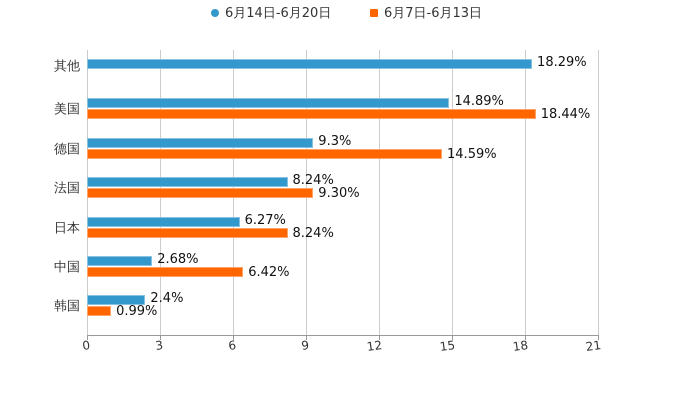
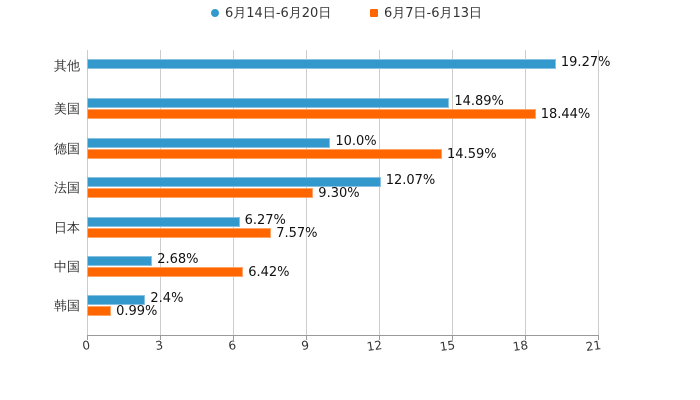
6月14日-6月20日/其他: 18.29% -> 19.27%
6月14日-6月20日/德国: 9.3% -> 10.0%
6月14日-6月20日/法国: 8.24% -> 12.07%
6月7日-6月13日/日本: 8.24% -> 7.57%
